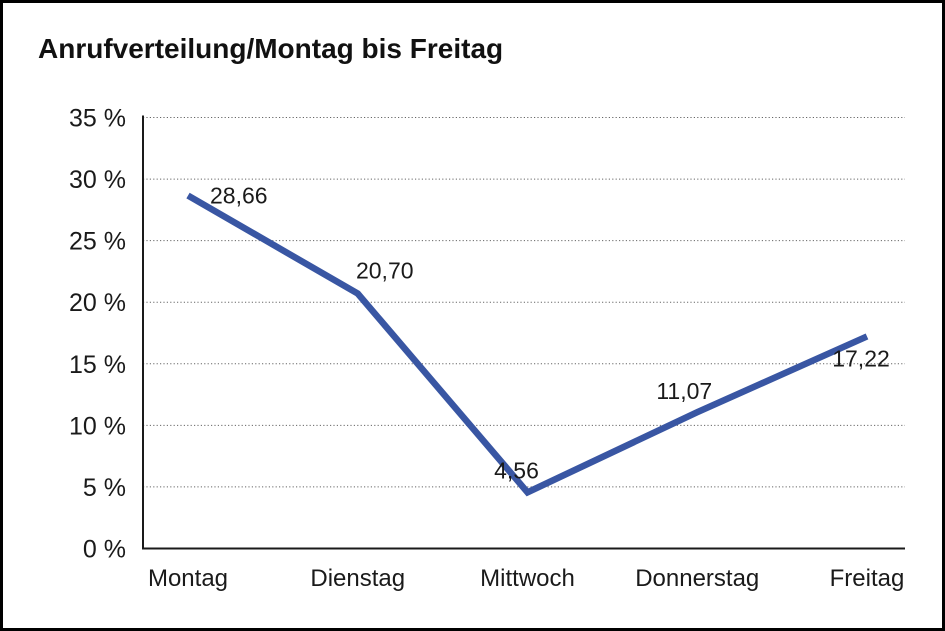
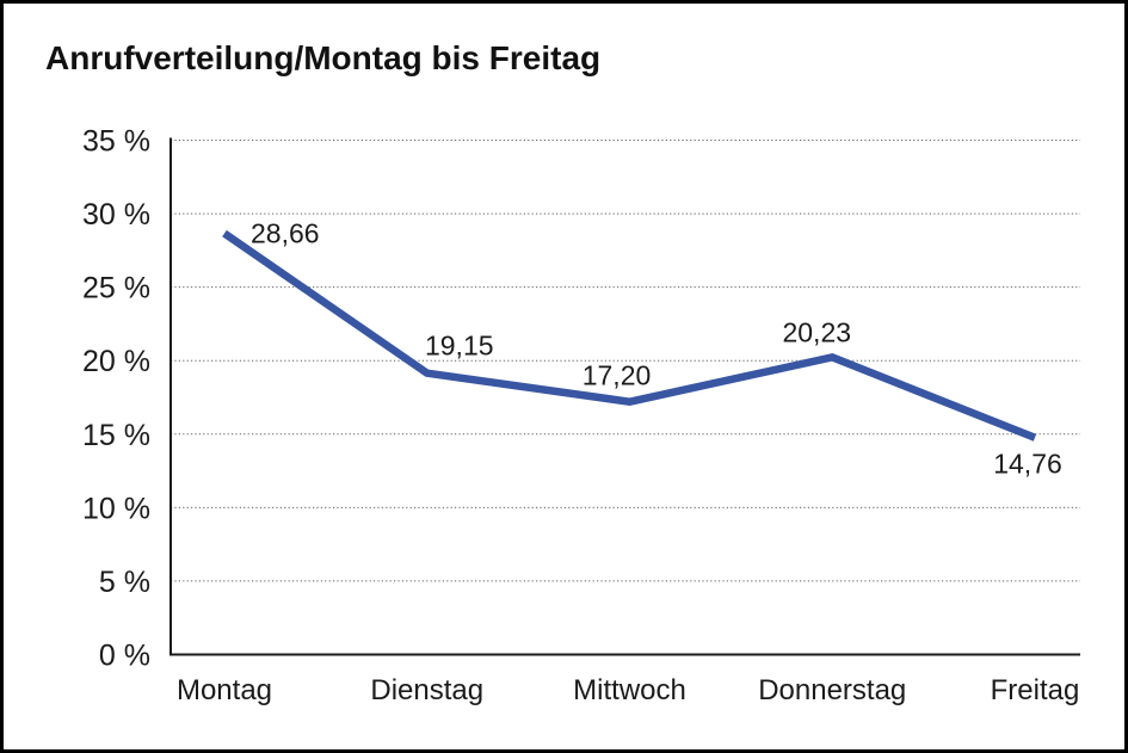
Dienstag: 20,70 -> 19,15
Mittwoch: 4,56 -> 17,20
Donnerstag: 11,07 -> 20,23
Freitag: 17,22 -> 14,76
